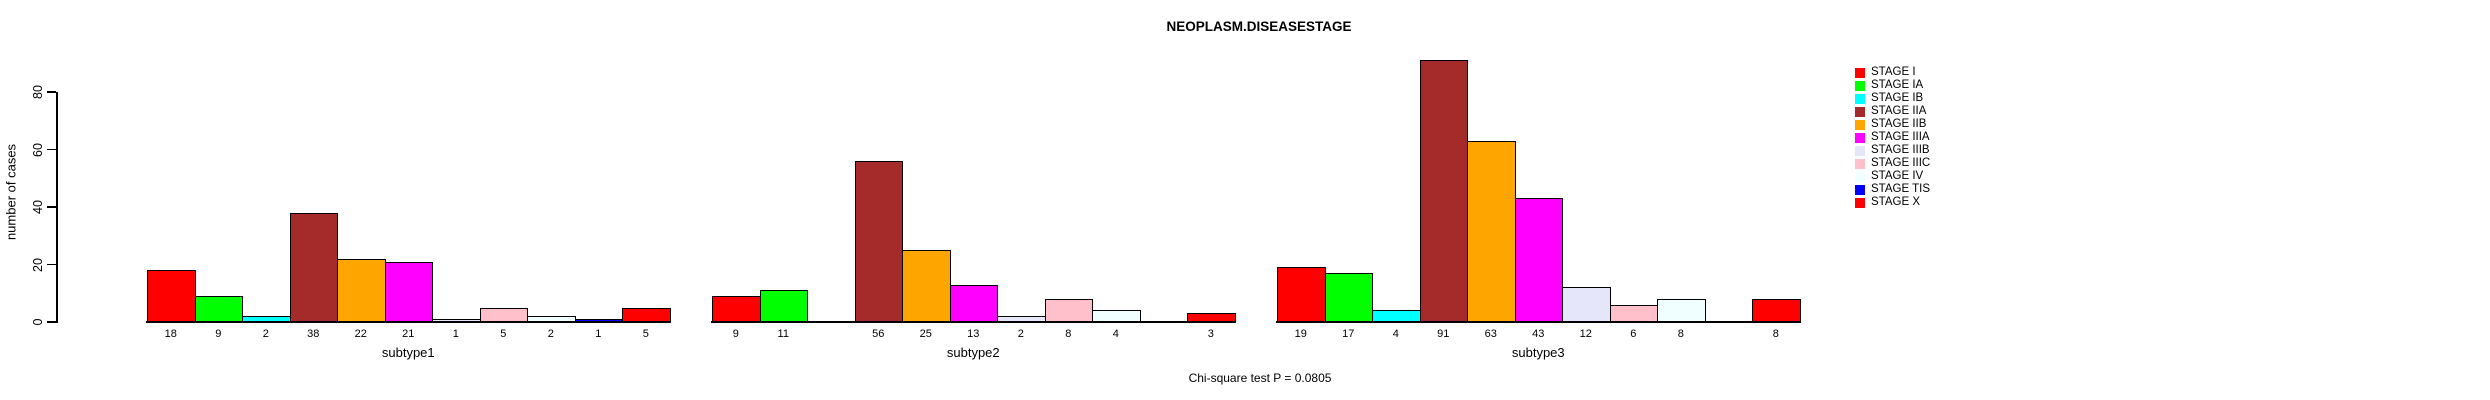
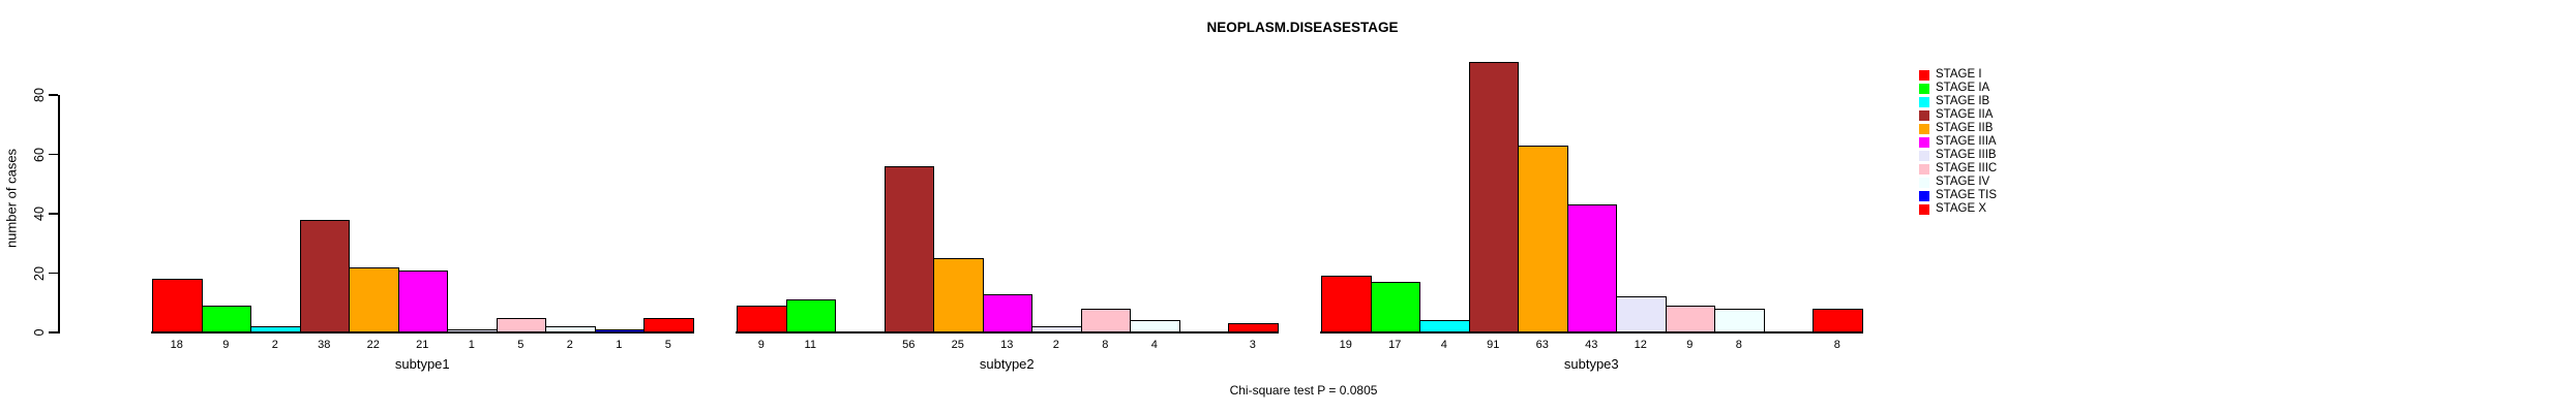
STAGE IIIC/subtype3: 6 -> 9
